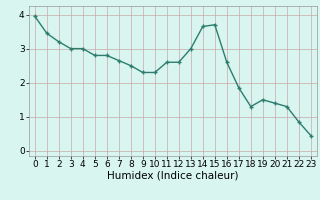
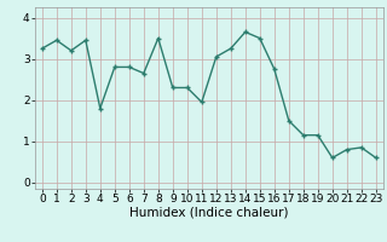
0: 3.95 -> 3.25
3: 3.00 -> 3.45
4: 3.00 -> 1.80
8: 2.50 -> 3.50
11: 2.60 -> 1.95
12: 2.60 -> 3.05
13: 3.00 -> 3.25
15: 3.70 -> 3.50
16: 2.60 -> 2.75
17: 1.85 -> 1.50
18: 1.30 -> 1.15
19: 1.50 -> 1.15
20: 1.40 -> 0.60
21: 1.30 -> 0.80
23: 0.45 -> 0.60
